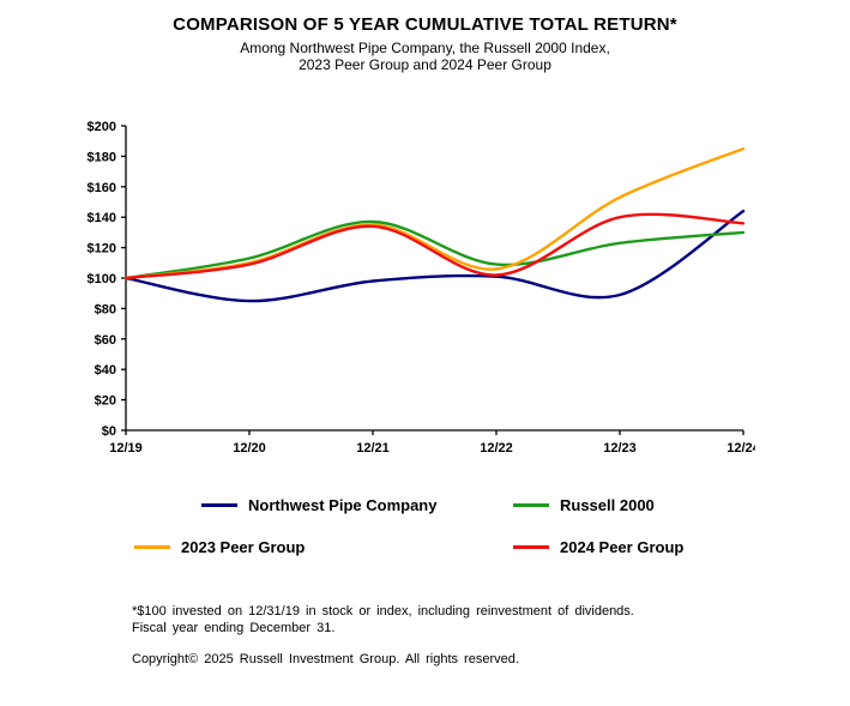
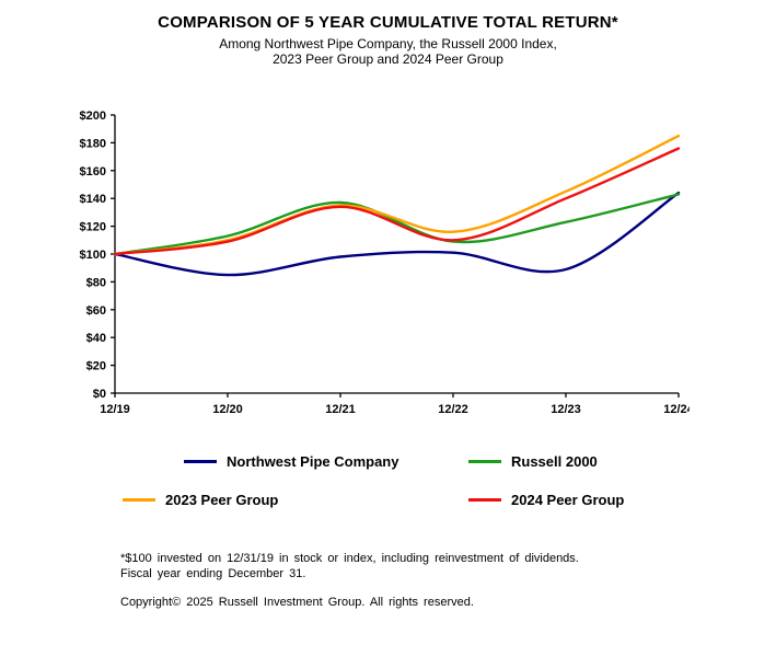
2023 Peer Group/12/22: $106 -> $116
2024 Peer Group/12/22: $102 -> $110
2023 Peer Group/12/23: $153 -> $145
Russell 2000/12/24: $130 -> $143
2024 Peer Group/12/24: $136 -> $176
